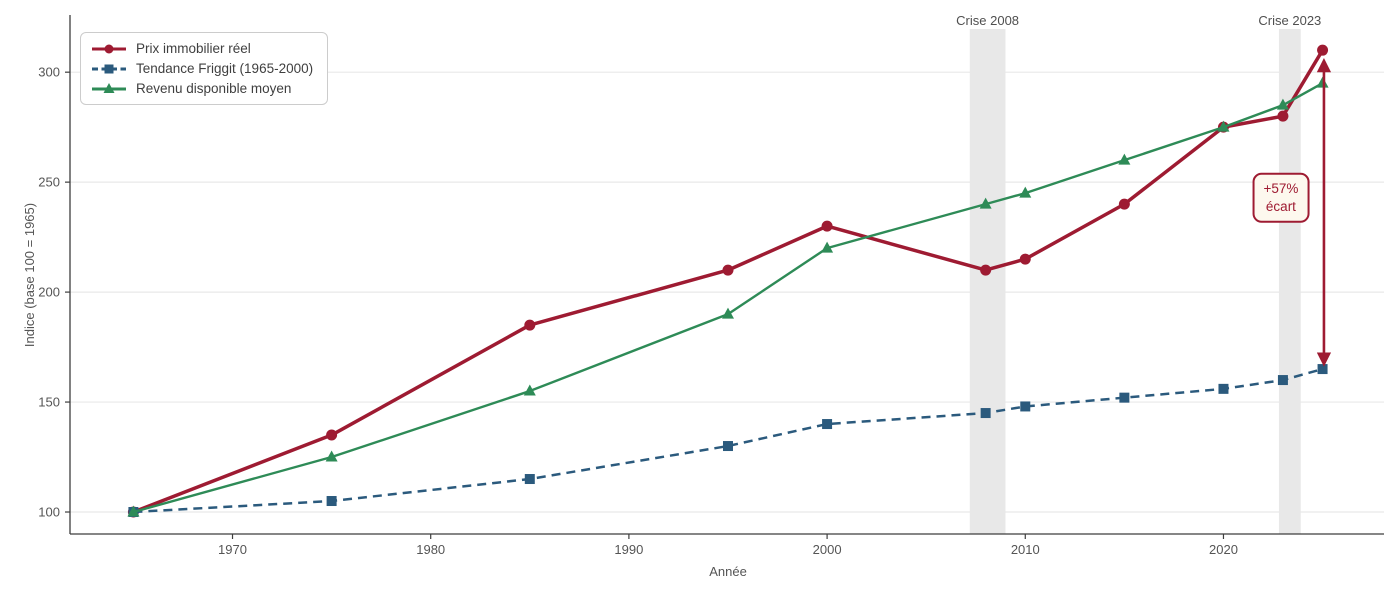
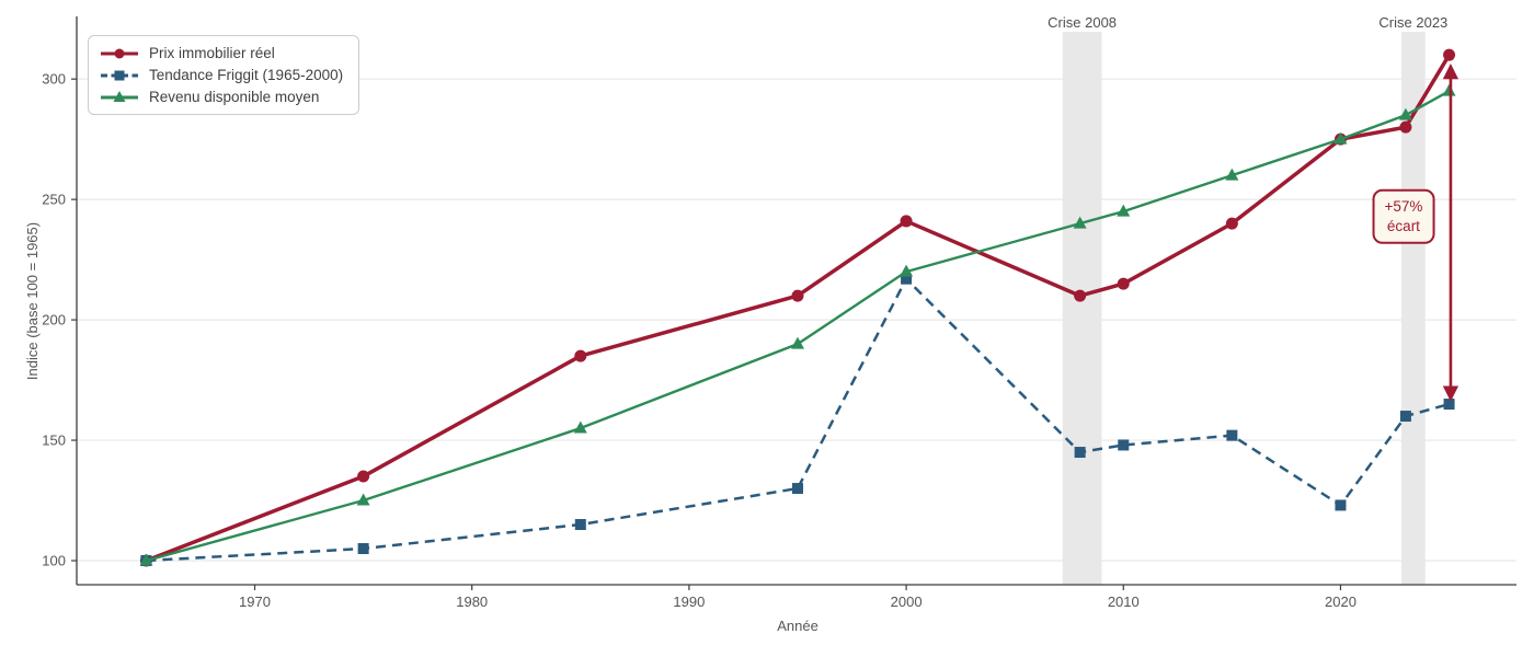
Prix immobilier réel/2000: 230 -> 241
Tendance Friggit (1965-2000)/2000: 140 -> 217
Tendance Friggit (1965-2000)/2020: 156 -> 123
